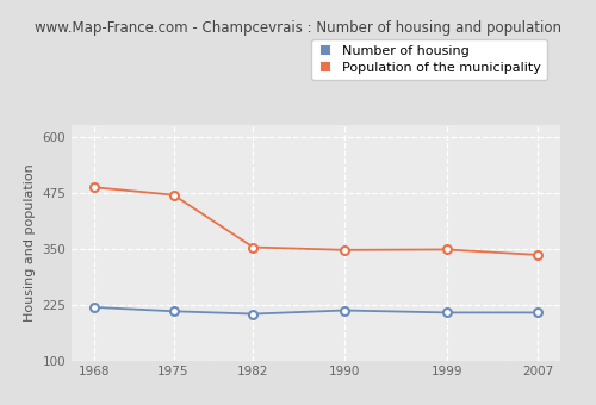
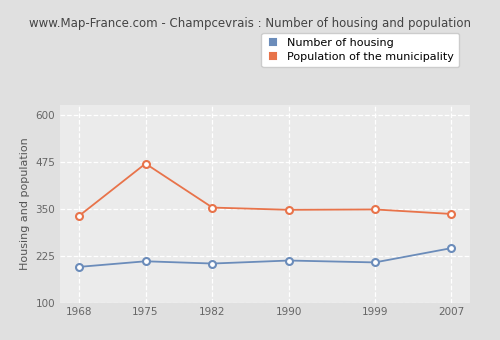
Number of housing/1968: 219 -> 195
Population of the municipality/1968: 487 -> 330
Number of housing/2007: 207 -> 245
